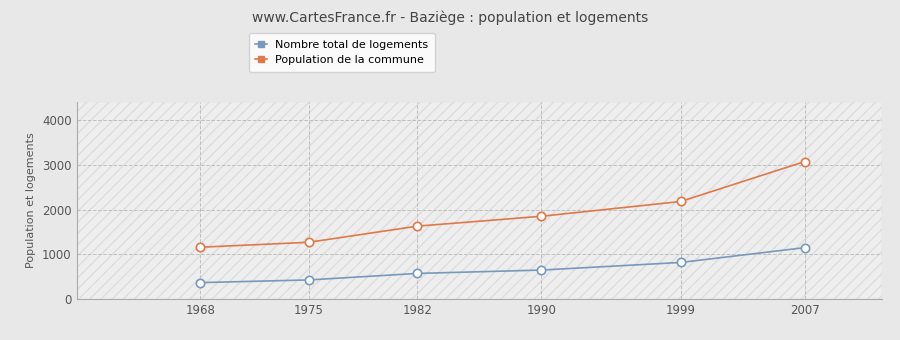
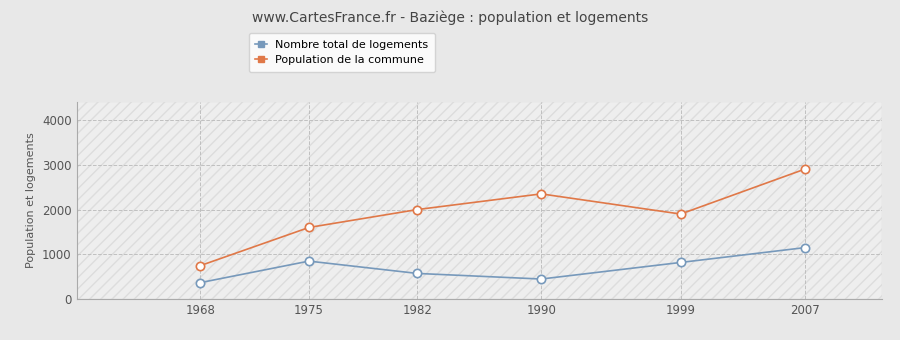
Population de la commune/1968: 1160 -> 750
Nombre total de logements/1975: 430 -> 850
Population de la commune/1975: 1270 -> 1600
Population de la commune/1982: 1630 -> 2000
Nombre total de logements/1990: 650 -> 450
Population de la commune/1990: 1850 -> 2350
Population de la commune/1999: 2180 -> 1900
Population de la commune/2007: 3070 -> 2900
